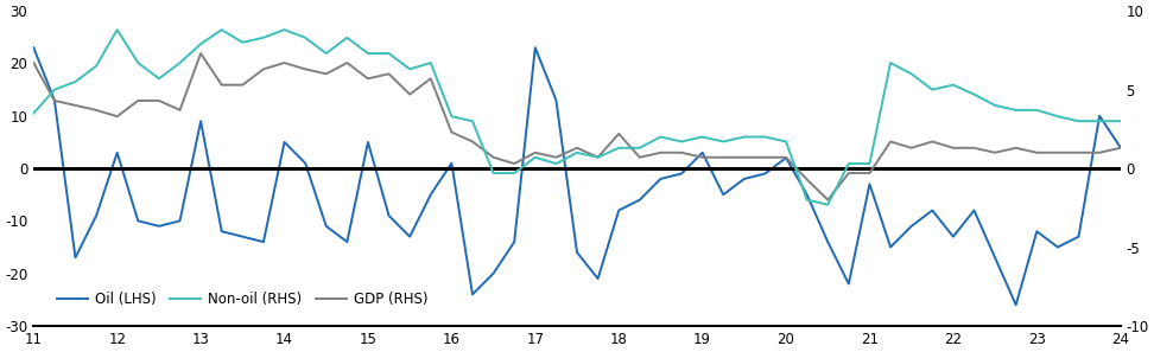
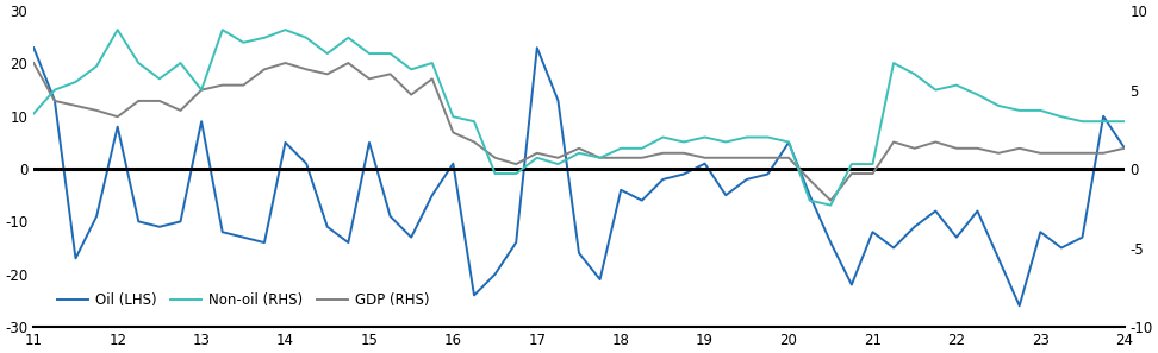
Oil (LHS)/12: 3 -> 8
Non-oil (RHS)/13: 7.9 -> 5.0
GDP (RHS)/13: 7.3 -> 5.0
Oil (LHS)/18: -8 -> -4
GDP (RHS)/18: 2.2 -> 0.7
Oil (LHS)/19: 3 -> 1
Oil (LHS)/20: 2 -> 5
Oil (LHS)/21: -3 -> -12
